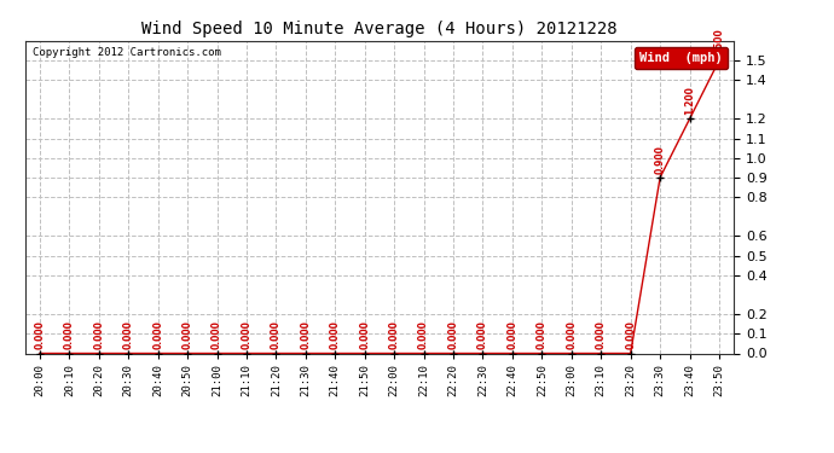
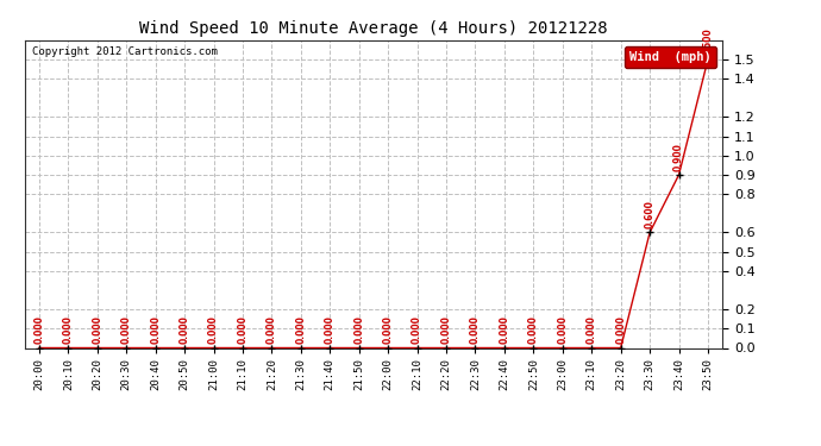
23:30: 0.900 -> 0.600
23:40: 1.200 -> 0.900
